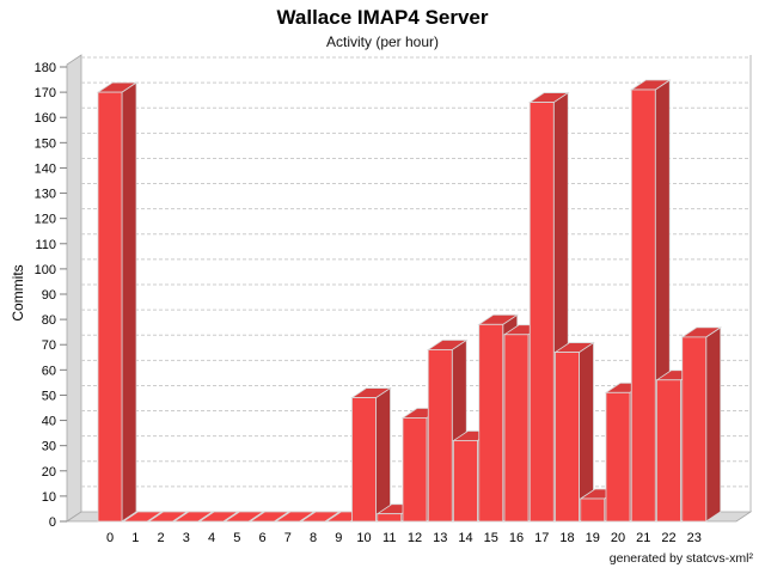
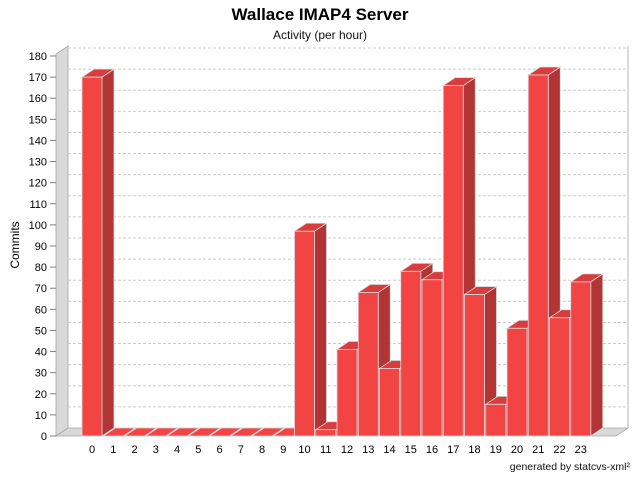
10: 49 -> 97
19: 9 -> 15
